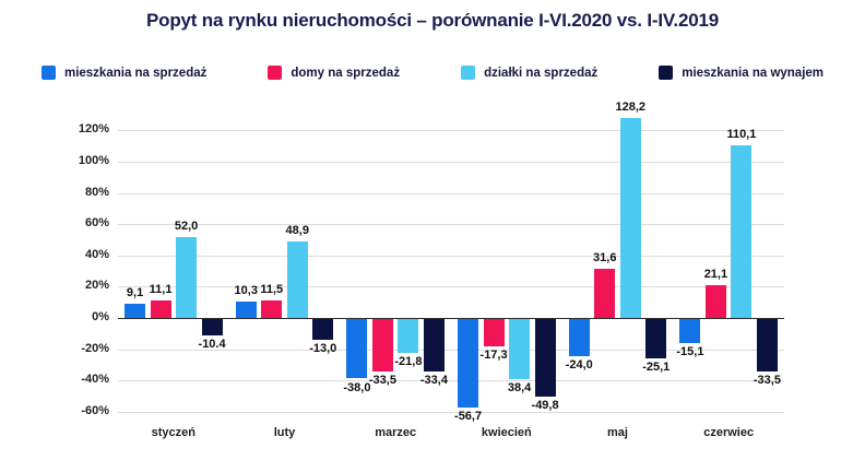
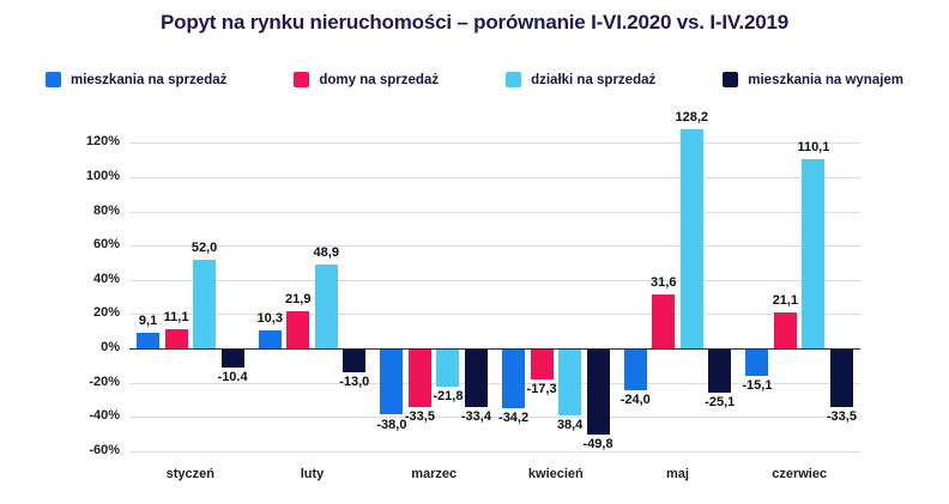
domy na sprzedaż/luty: 11,5 -> 21,9
mieszkania na sprzedaż/kwiecień: -56,7 -> -34,2
